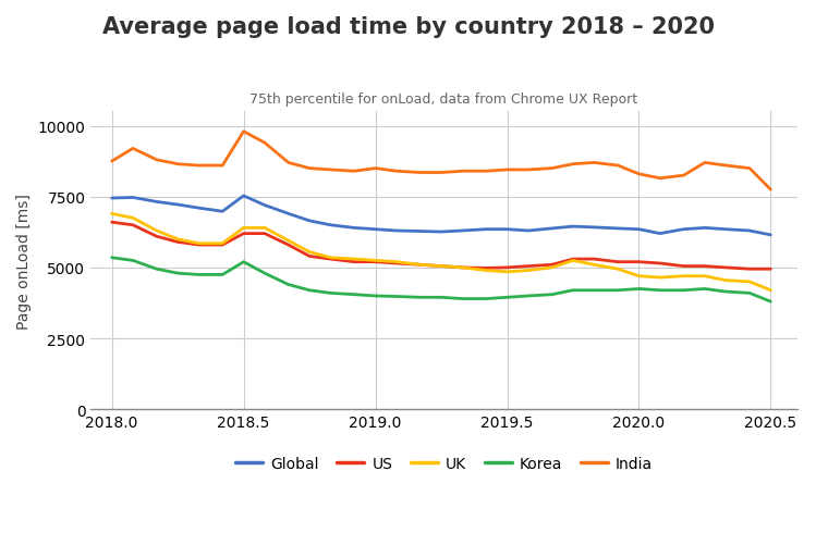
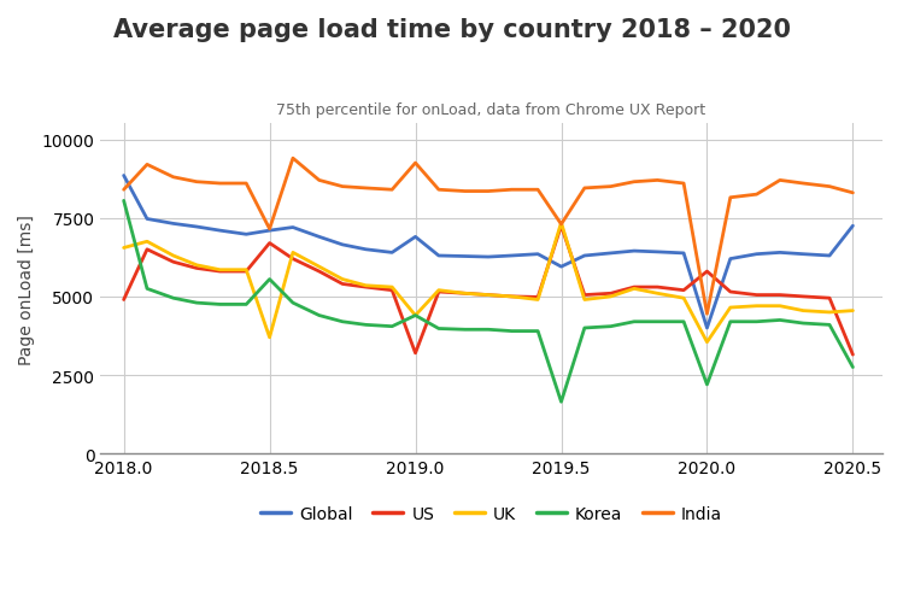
Global/2018.0: 7450 -> 8850
US/2018.0: 6600 -> 4900
UK/2018.0: 6900 -> 6550
Korea/2018.0: 5350 -> 8050
India/2018.0: 8750 -> 8400
Global/2018.5: 7530 -> 7100
US/2018.5: 6200 -> 6700
UK/2018.5: 6400 -> 3700
Korea/2018.5: 5200 -> 5550
India/2018.5: 9800 -> 7150
Global/2019.0: 6350 -> 6900
US/2019.0: 5200 -> 3200
UK/2019.0: 5250 -> 4400
Korea/2019.0: 4000 -> 4400
India/2019.0: 8500 -> 9250
Global/2019.5: 6350 -> 5950
US/2019.5: 5000 -> 7250
UK/2019.5: 4850 -> 7350
Korea/2019.5: 3950 -> 1650
India/2019.5: 8450 -> 7300
Global/2020.0: 6350 -> 4000
US/2020.0: 5200 -> 5800
UK/2020.0: 4700 -> 3550
Korea/2020.0: 4250 -> 2200
India/2020.0: 8300 -> 4450
Global/2020.5: 6150 -> 7250
US/2020.5: 4950 -> 3150
UK/2020.5: 4200 -> 4550
Korea/2020.5: 3800 -> 2750
India/2020.5: 7750 -> 8300
